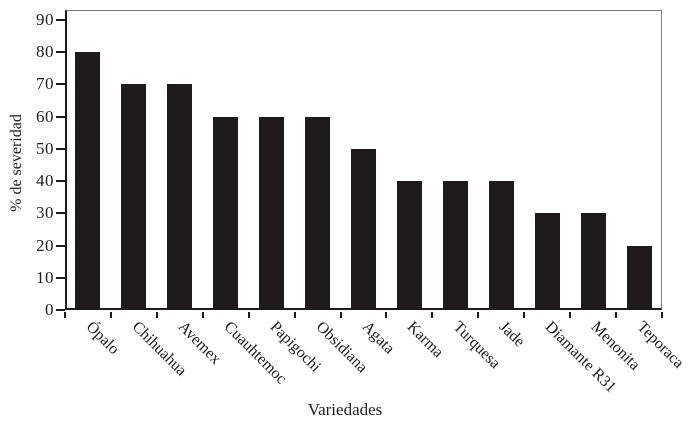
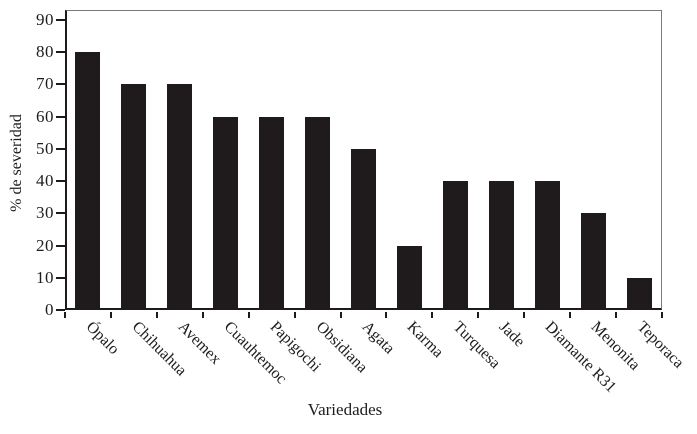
Karma: 40 -> 20
Diamante R31: 30 -> 40
Teporaca: 20 -> 10
